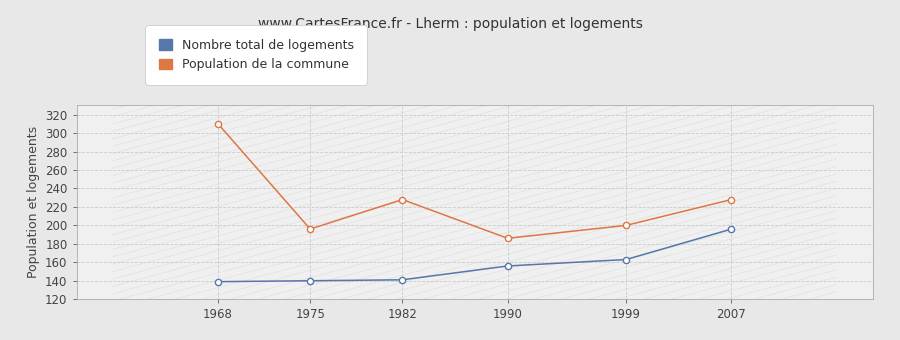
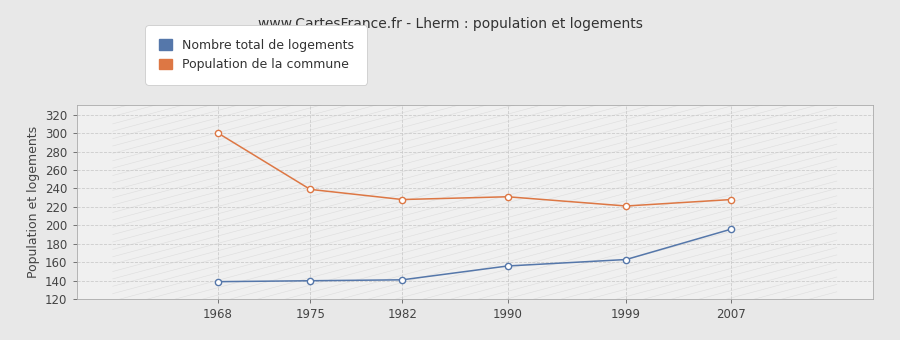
Population de la commune/1968: 310 -> 300
Population de la commune/1975: 196 -> 239
Population de la commune/1990: 186 -> 231
Population de la commune/1999: 200 -> 221
